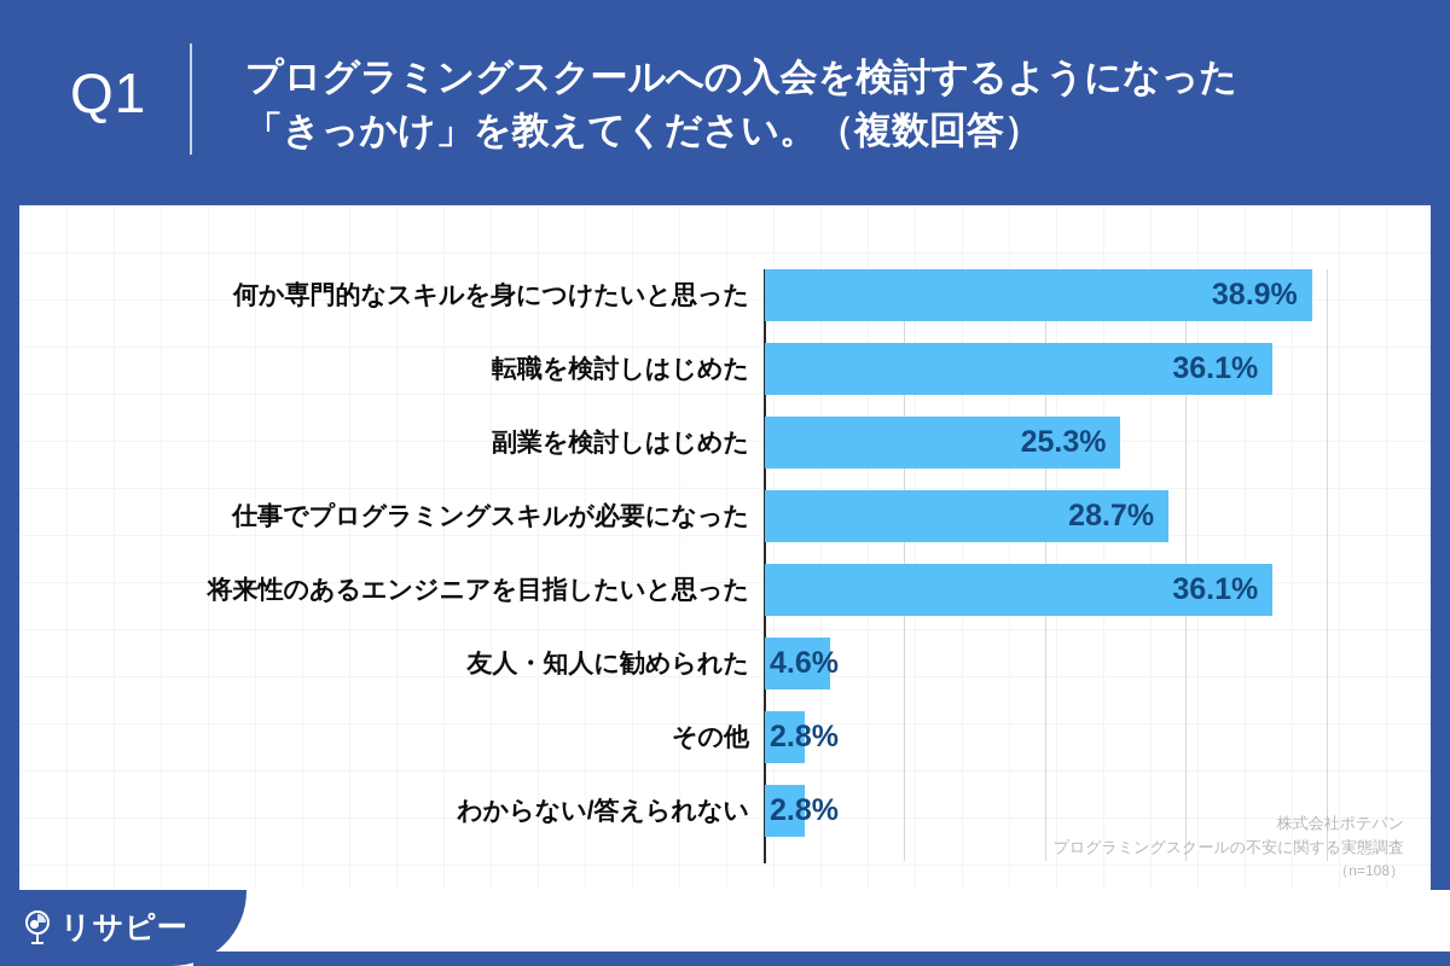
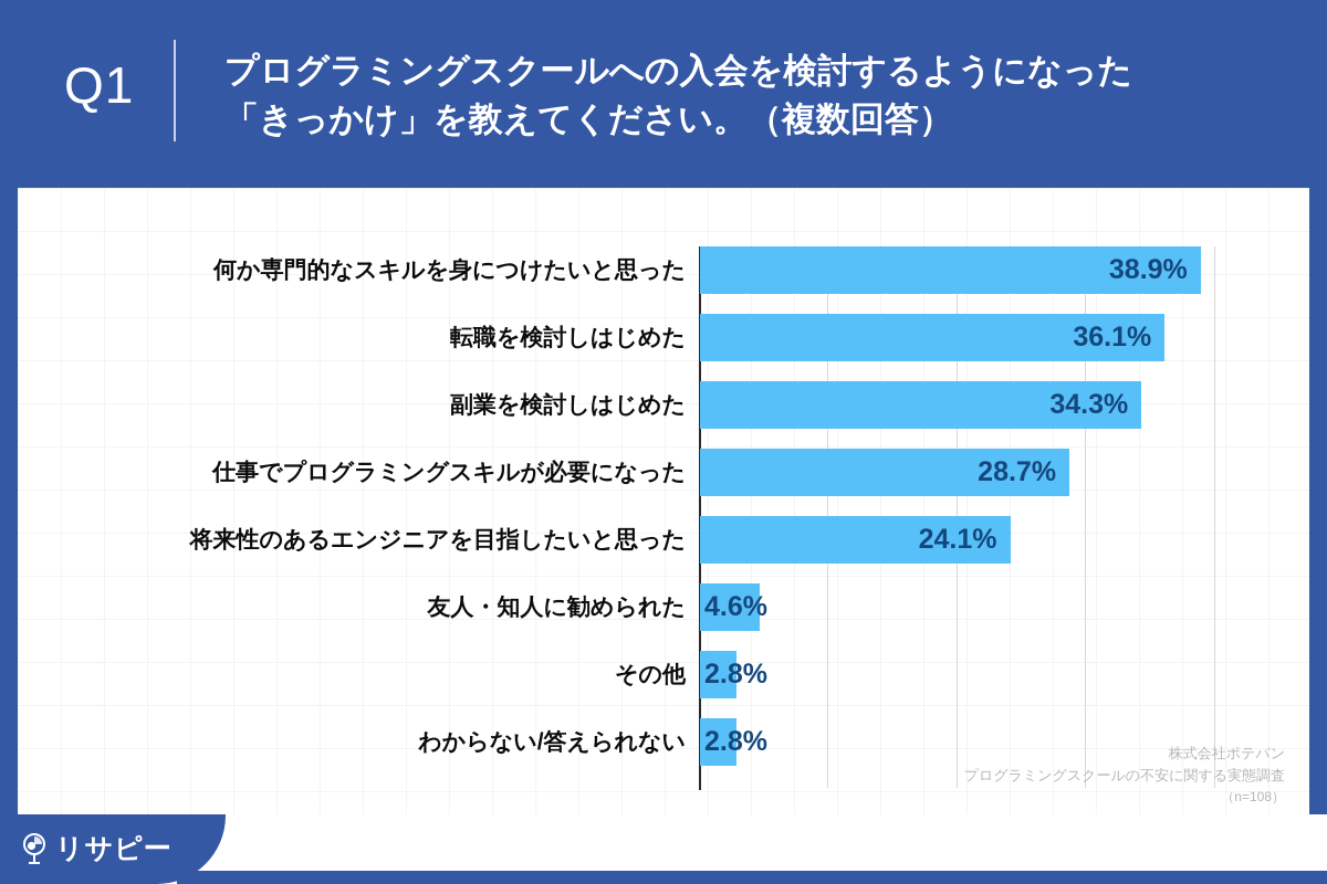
副業を検討しはじめた: 25.3% -> 34.3%
将来性のあるエンジニアを目指したいと思った: 36.1% -> 24.1%
